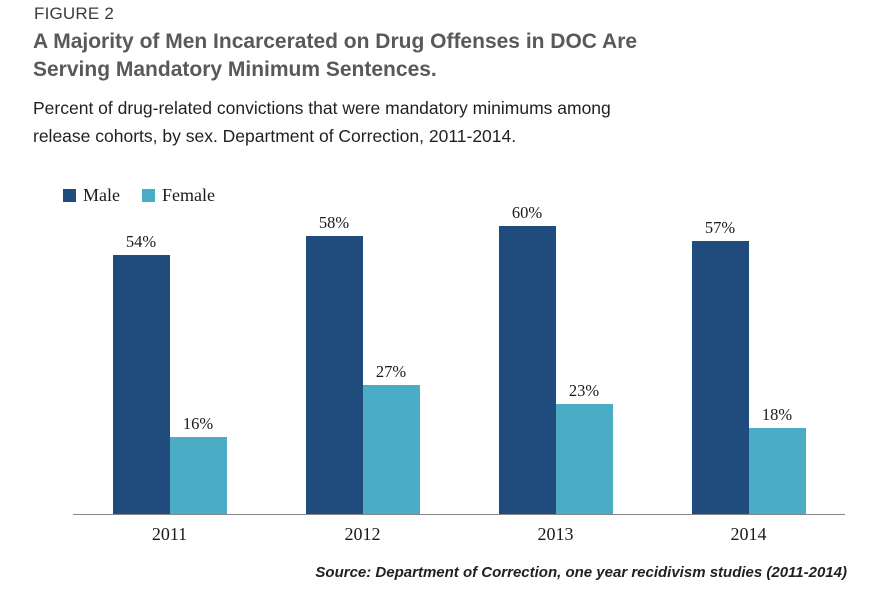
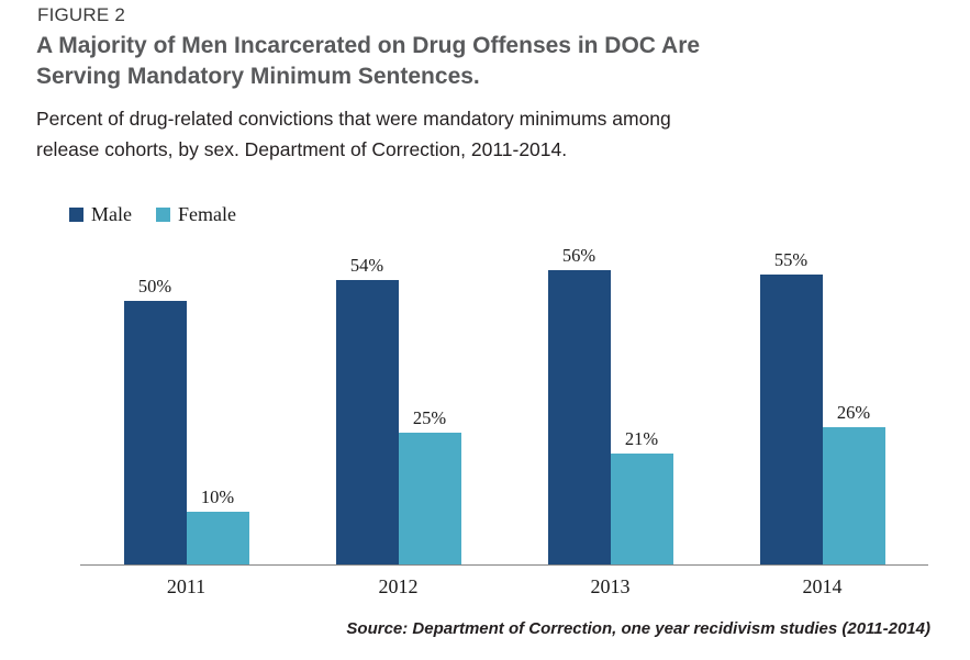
Male/2011: 54% -> 50%
Female/2011: 16% -> 10%
Male/2012: 58% -> 54%
Female/2012: 27% -> 25%
Male/2013: 60% -> 56%
Female/2013: 23% -> 21%
Male/2014: 57% -> 55%
Female/2014: 18% -> 26%
